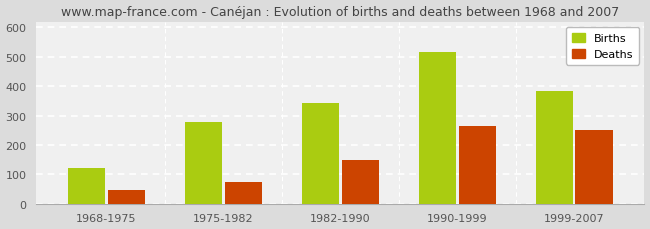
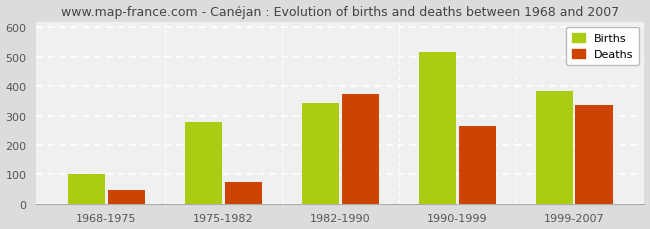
Births/1968-1975: 120 -> 100
Deaths/1982-1990: 148 -> 375
Deaths/1999-2007: 252 -> 335
